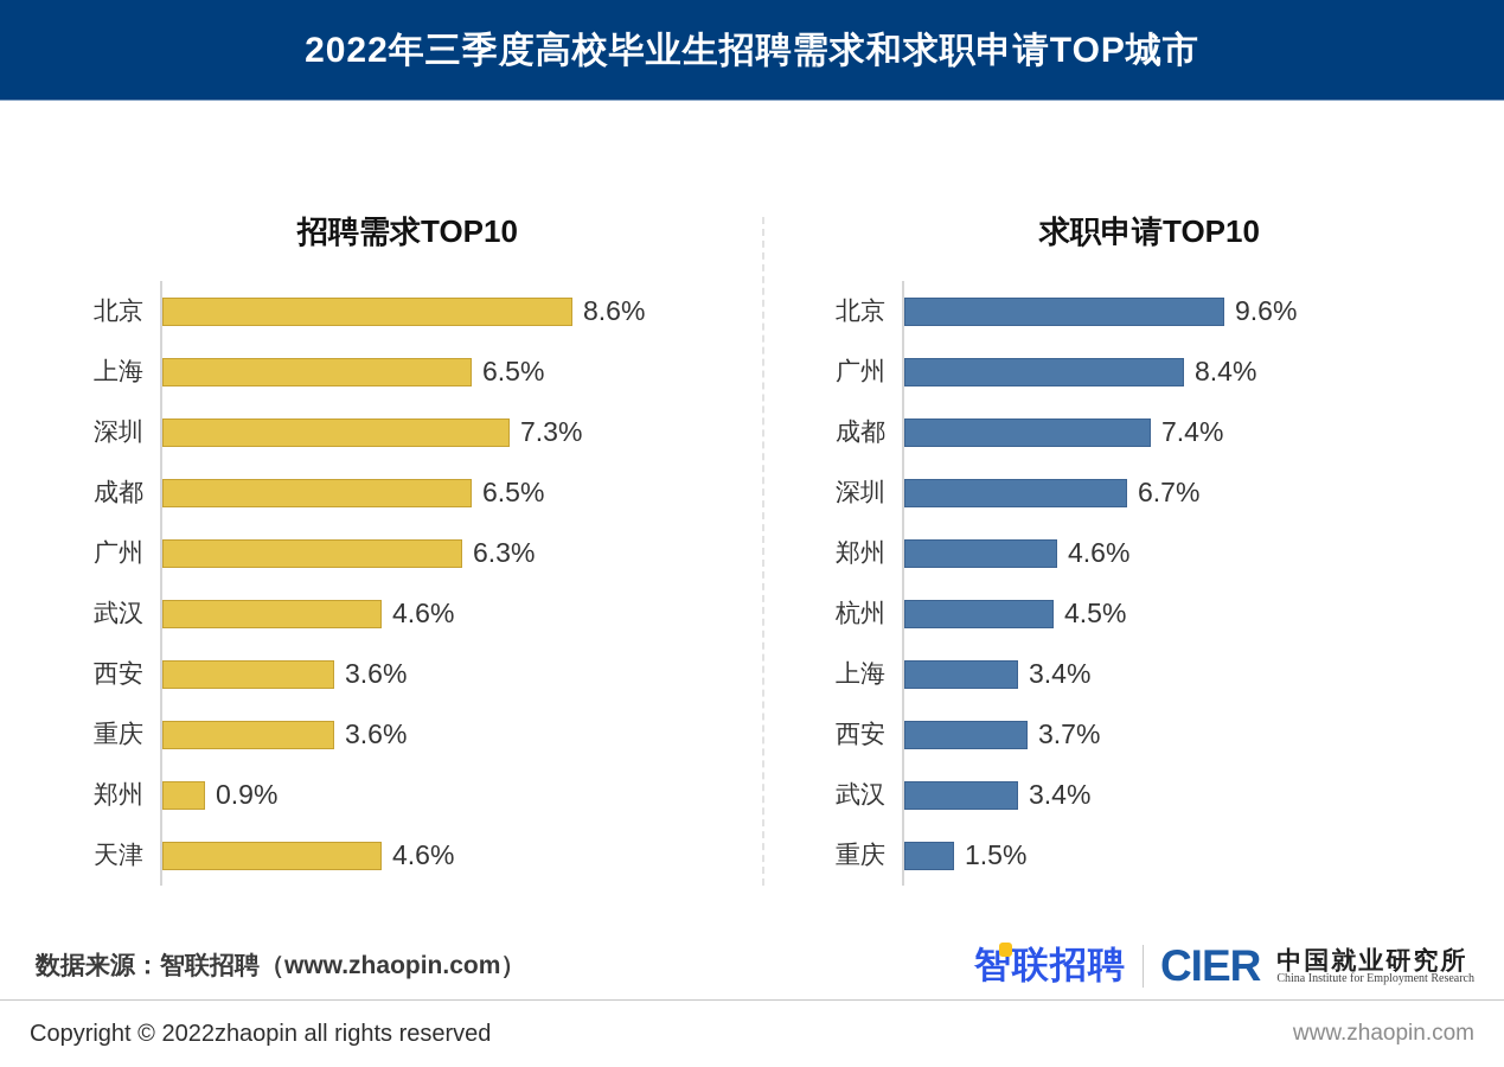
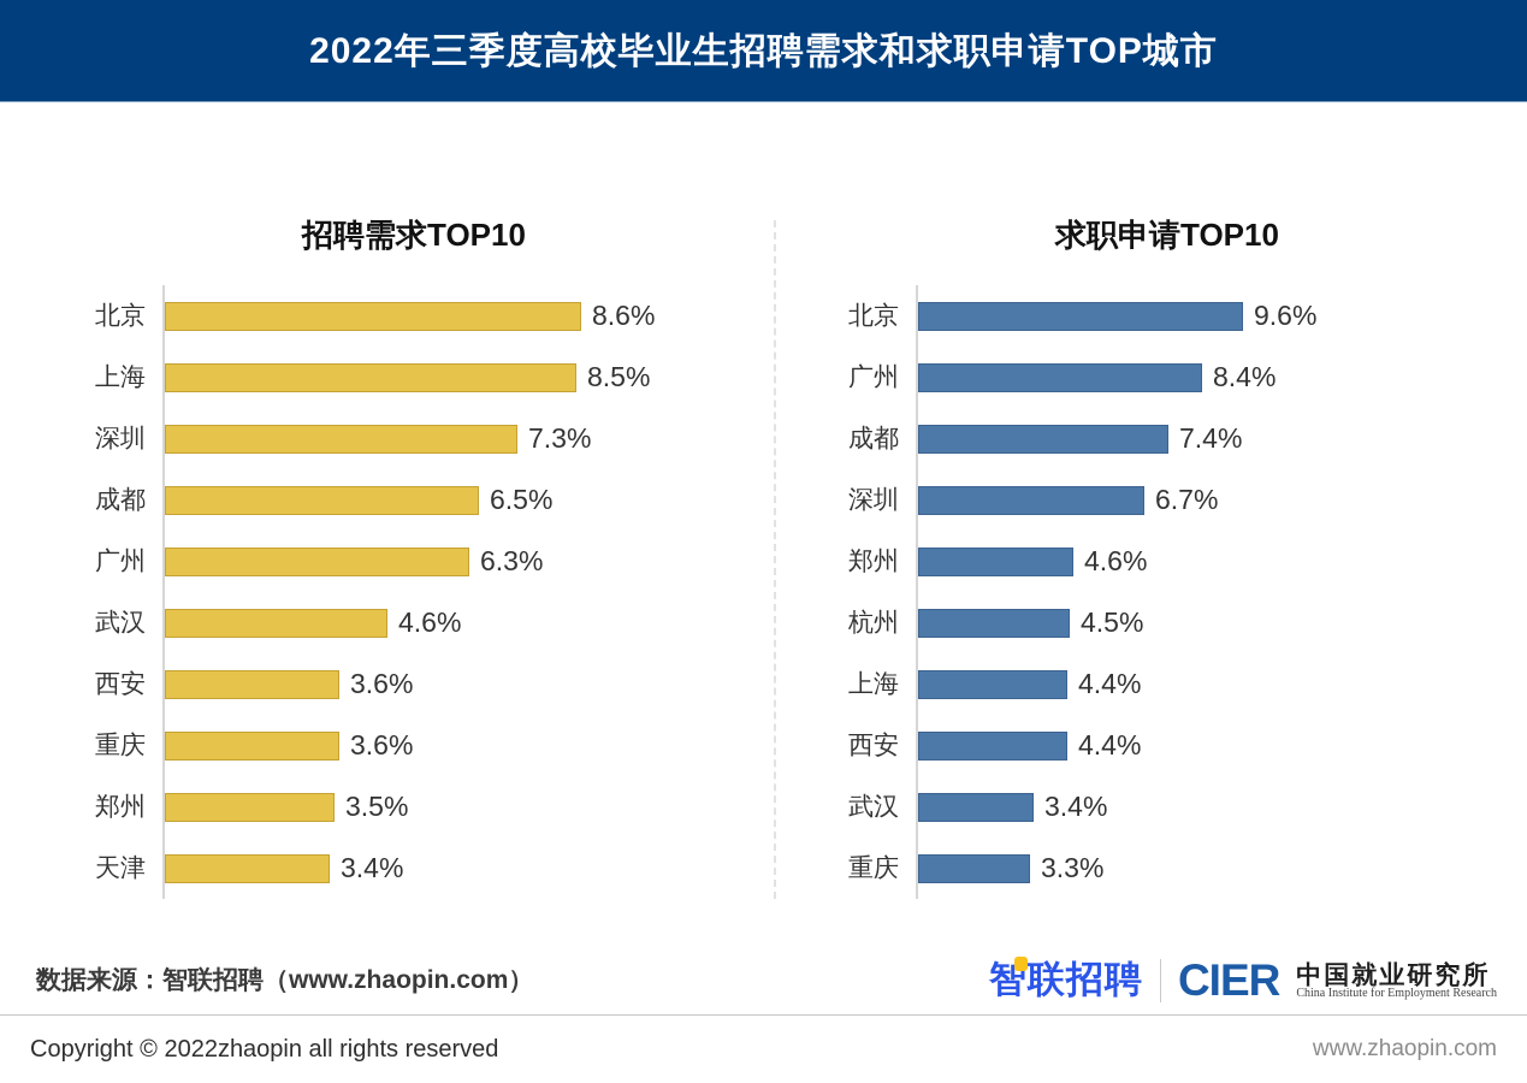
招聘需求TOP10/上海: 6.5% -> 8.5%
招聘需求TOP10/郑州: 0.9% -> 3.5%
招聘需求TOP10/天津: 4.6% -> 3.4%
求职申请TOP10/上海: 3.4% -> 4.4%
求职申请TOP10/西安: 3.7% -> 4.4%
求职申请TOP10/重庆: 1.5% -> 3.3%
